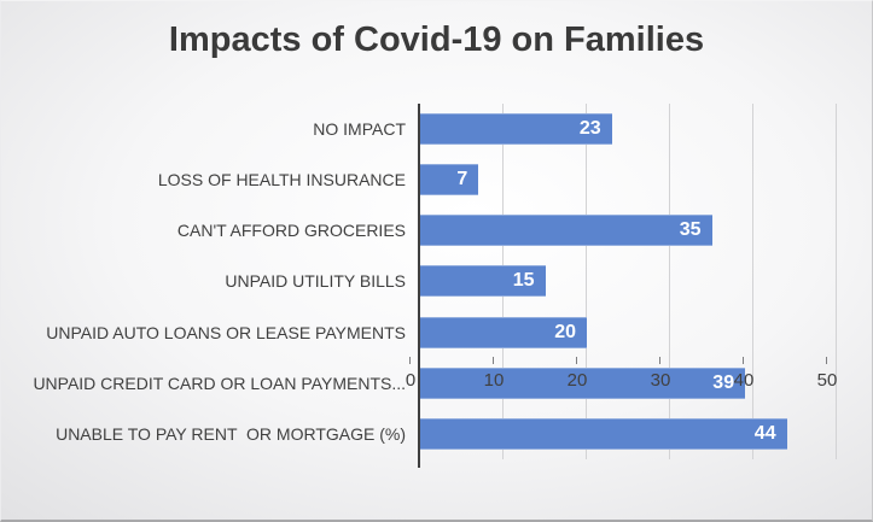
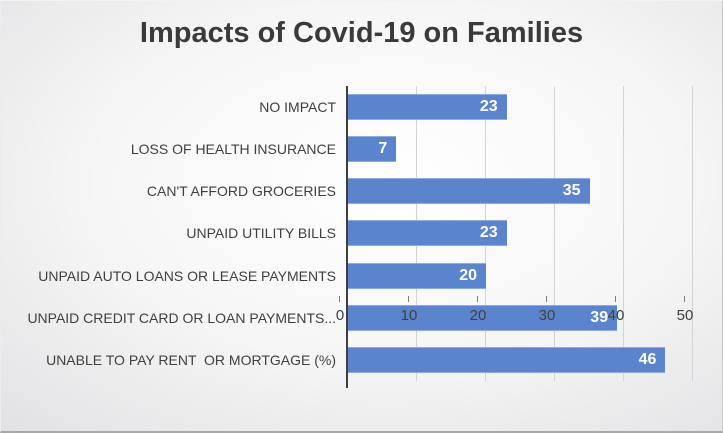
UNPAID UTILITY BILLS: 15 -> 23
UNABLE TO PAY RENT OR MORTGAGE (%): 44 -> 46
